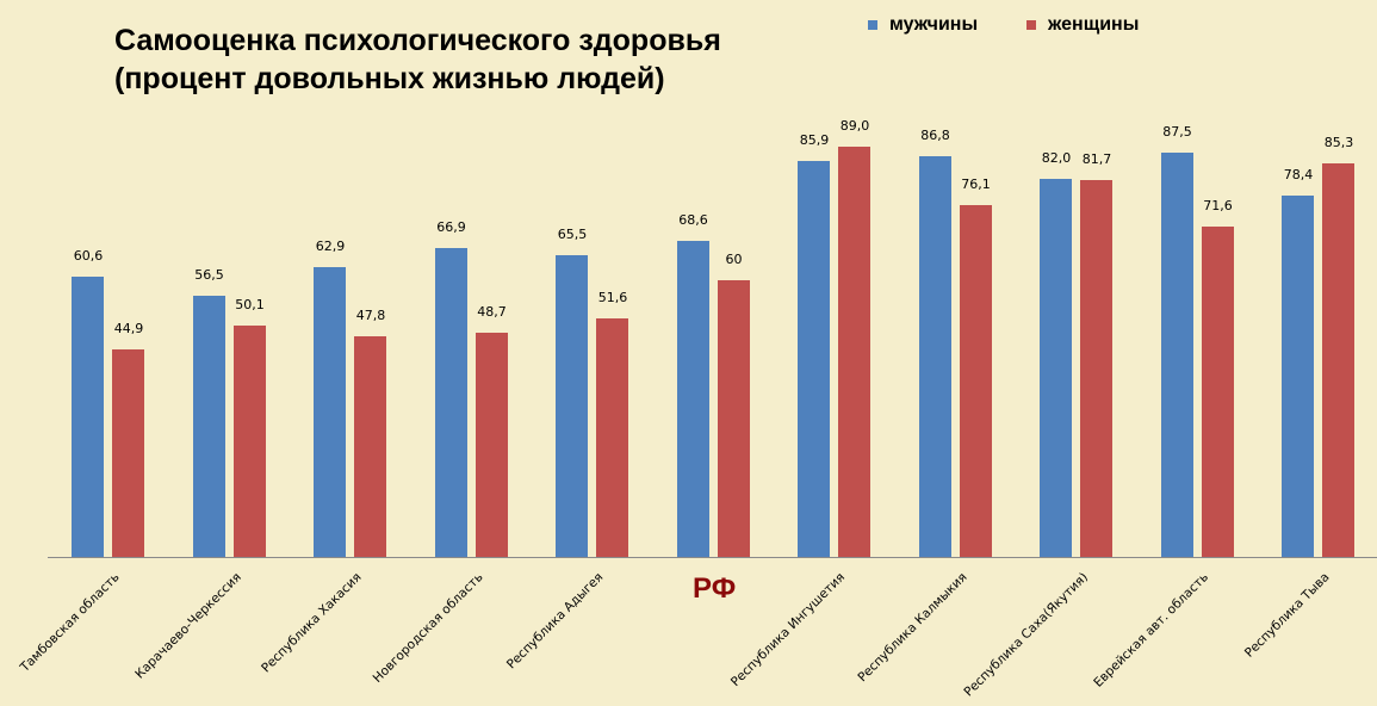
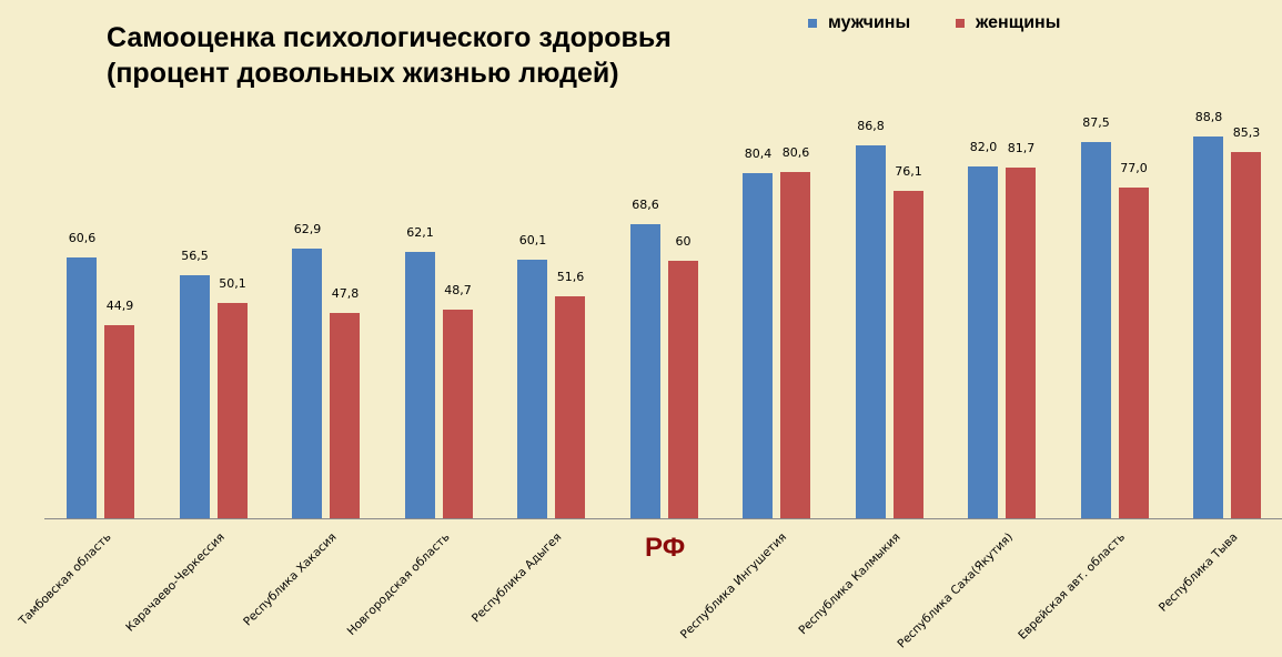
мужчины/Новгородская область: 66,9 -> 62,1
мужчины/Республика Адыгея: 65,5 -> 60,1
мужчины/Республика Ингушетия: 85,9 -> 80,4
женщины/Республика Ингушетия: 89,0 -> 80,6
женщины/Еврейская авт. область: 71,6 -> 77,0
мужчины/Республика Тыва: 78,4 -> 88,8
